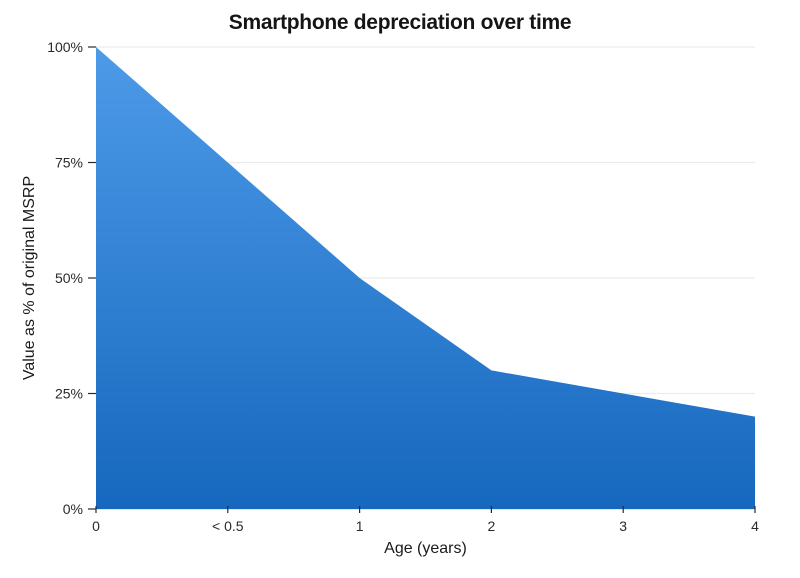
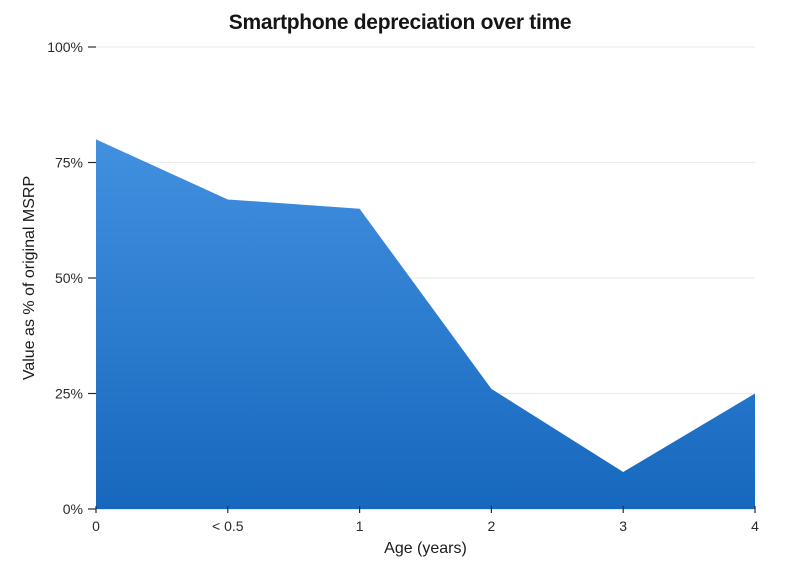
0: 100% -> 80%
< 0.5: 75% -> 67%
1: 50% -> 65%
2: 30% -> 26%
3: 25% -> 8%
4: 20% -> 25%
